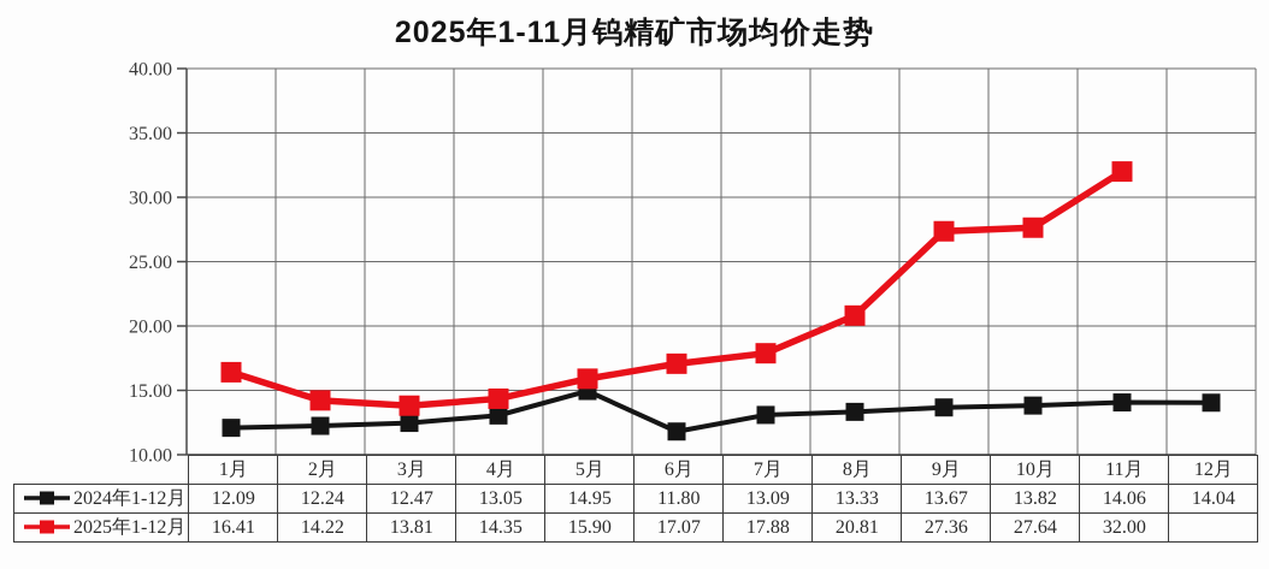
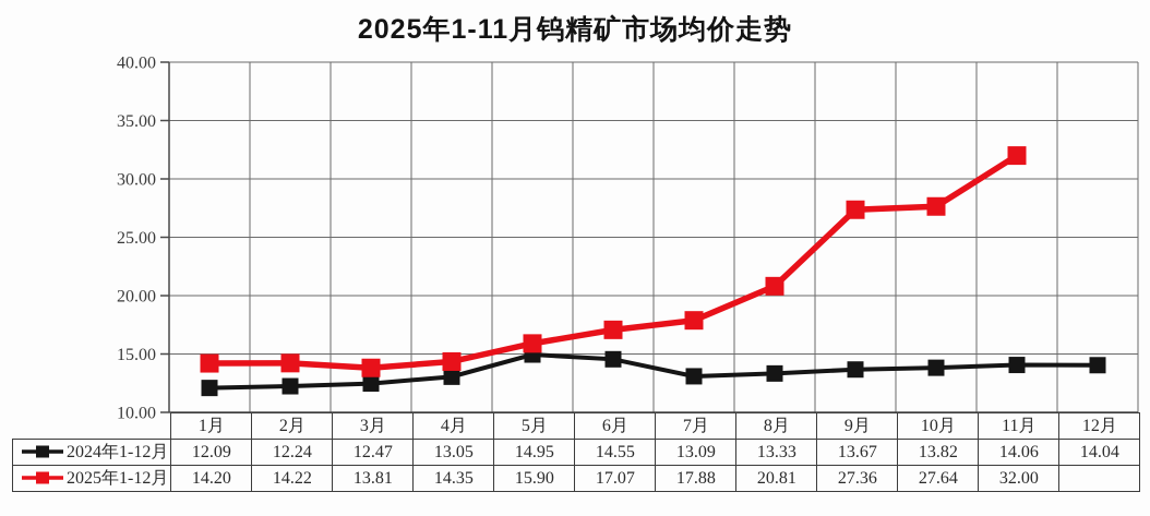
2025年1-12月/1月: 16.41 -> 14.20
2024年1-12月/6月: 11.80 -> 14.55
